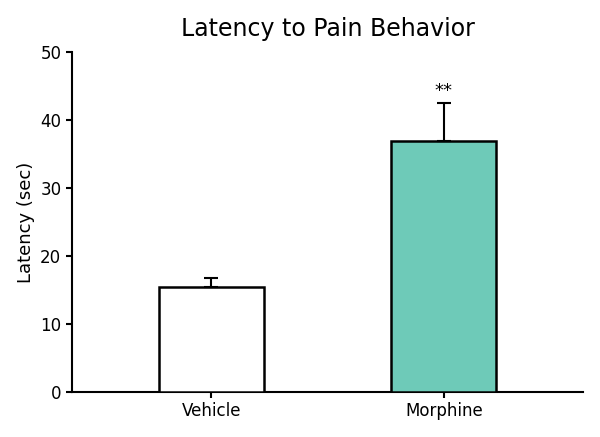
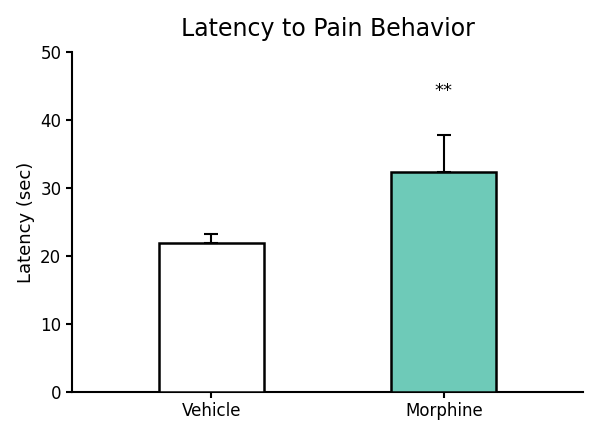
Vehicle: 15.5 -> 22.0
Morphine: 37.0 -> 32.4
